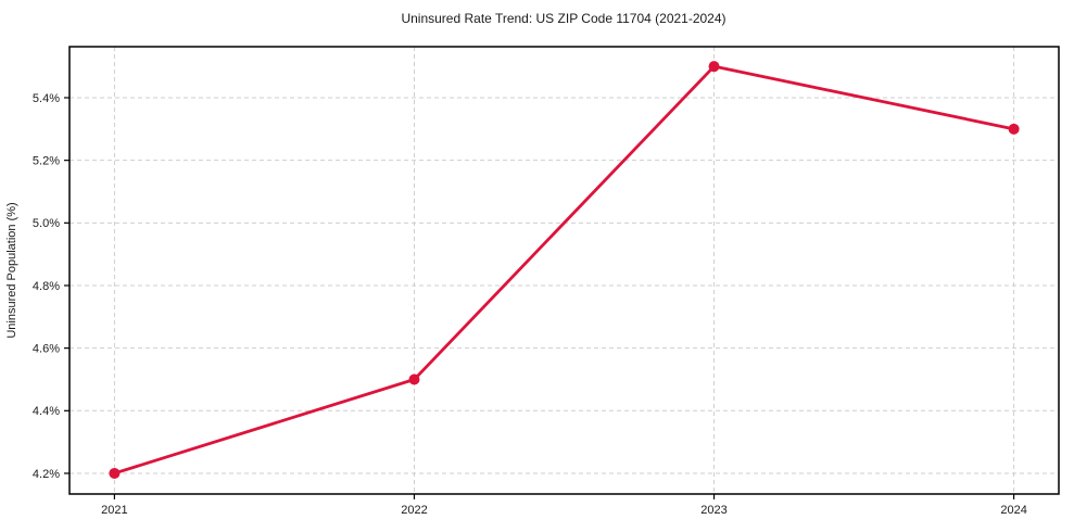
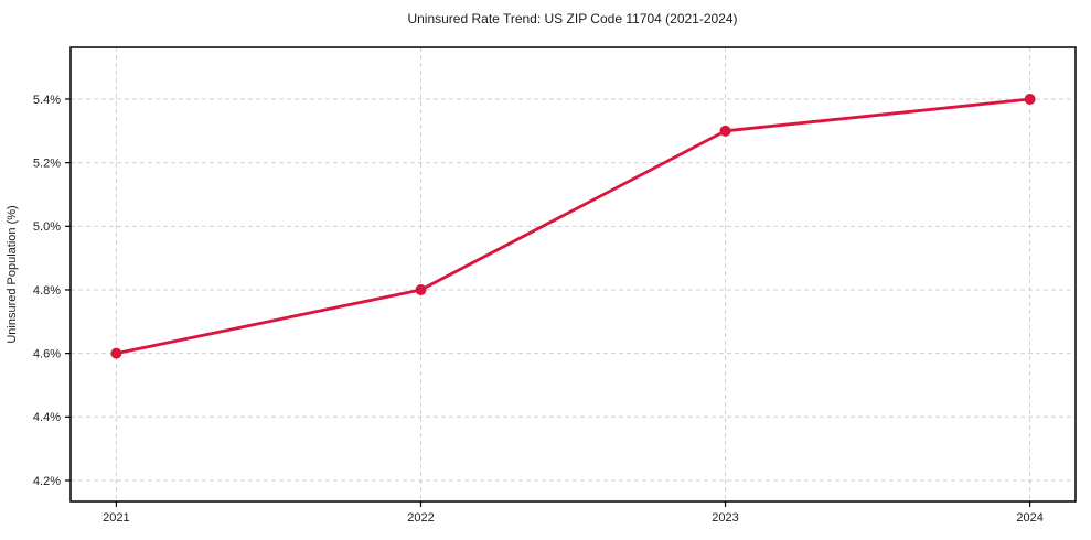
2021: 4.2% -> 4.6%
2022: 4.5% -> 4.8%
2023: 5.5% -> 5.3%
2024: 5.3% -> 5.4%
